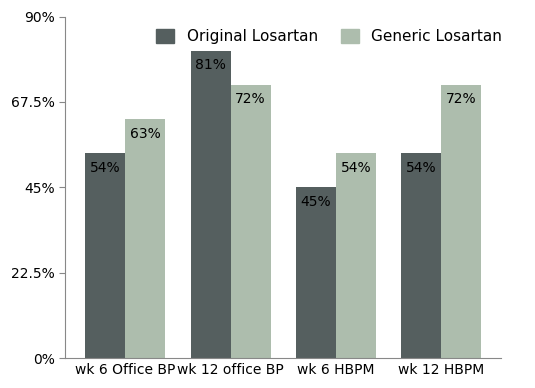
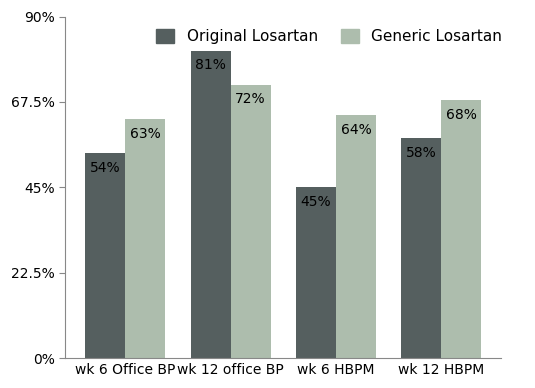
Generic Losartan/wk 6 HBPM: 54% -> 64%
Original Losartan/wk 12 HBPM: 54% -> 58%
Generic Losartan/wk 12 HBPM: 72% -> 68%
